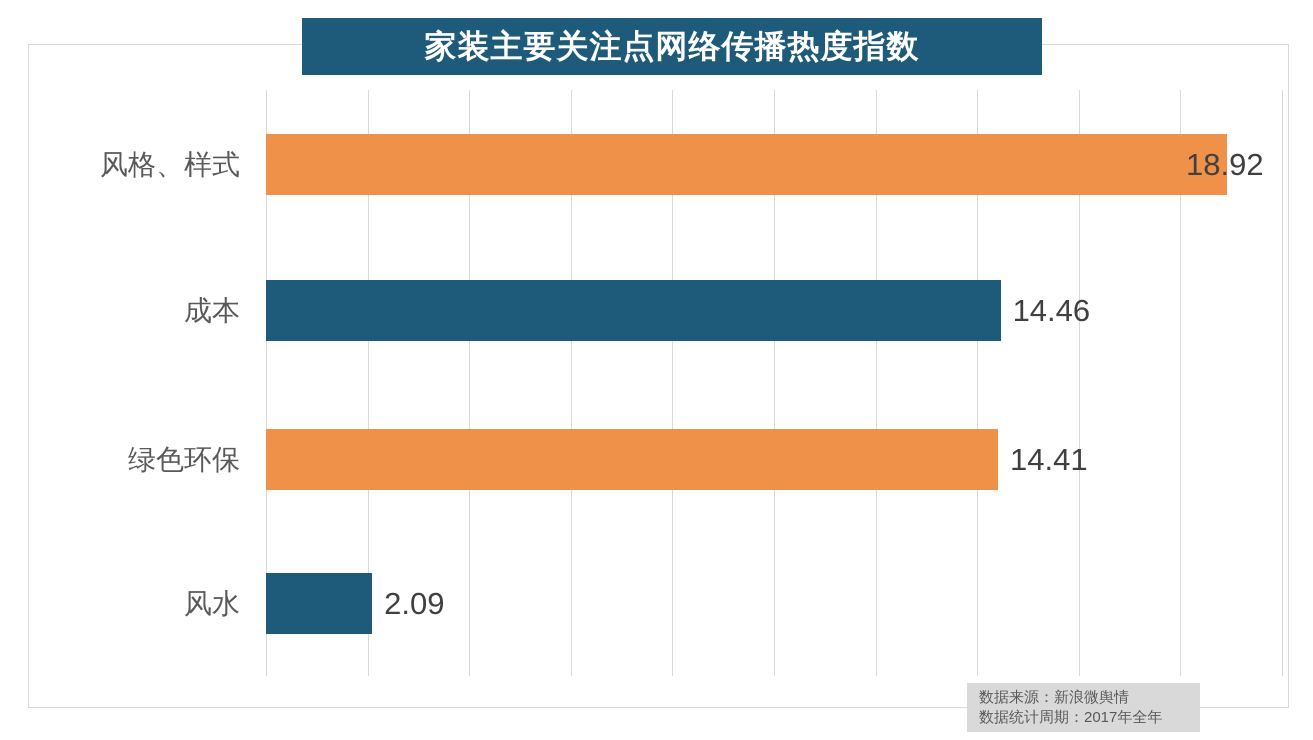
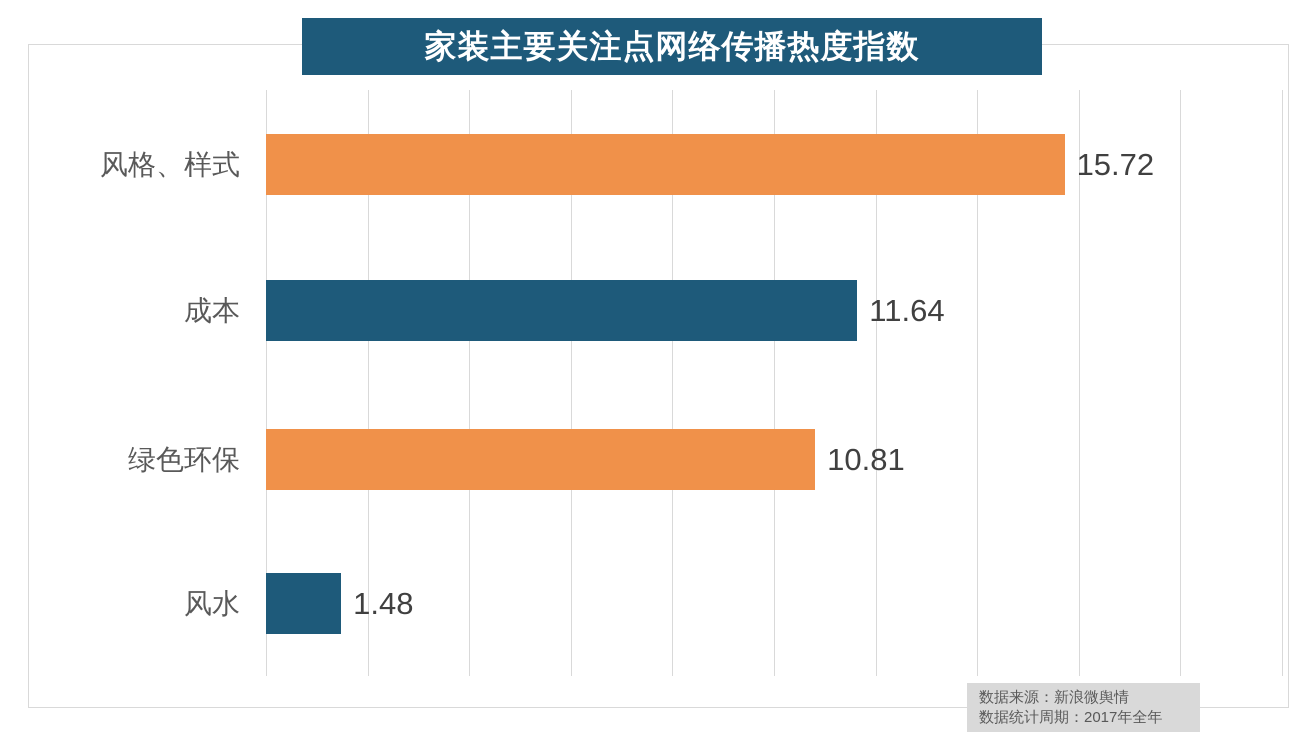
风格、样式: 18.92 -> 15.72
成本: 14.46 -> 11.64
绿色环保: 14.41 -> 10.81
风水: 2.09 -> 1.48
